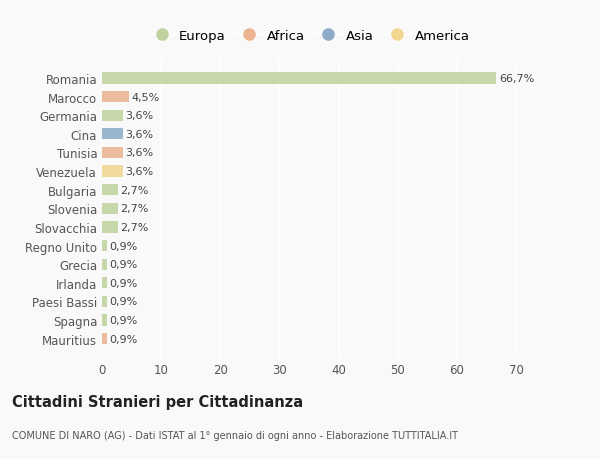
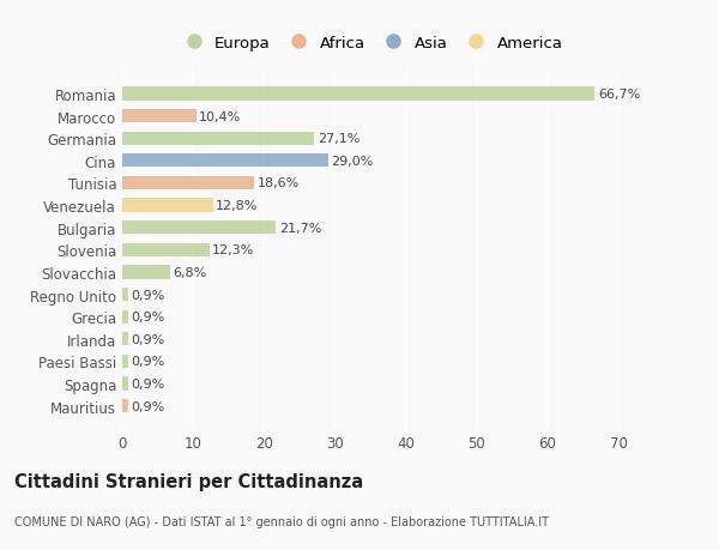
Marocco: 4,5% -> 10,4%
Germania: 3,6% -> 27,1%
Cina: 3,6% -> 29,0%
Tunisia: 3,6% -> 18,6%
Venezuela: 3,6% -> 12,8%
Bulgaria: 2,7% -> 21,7%
Slovenia: 2,7% -> 12,3%
Slovacchia: 2,7% -> 6,8%
